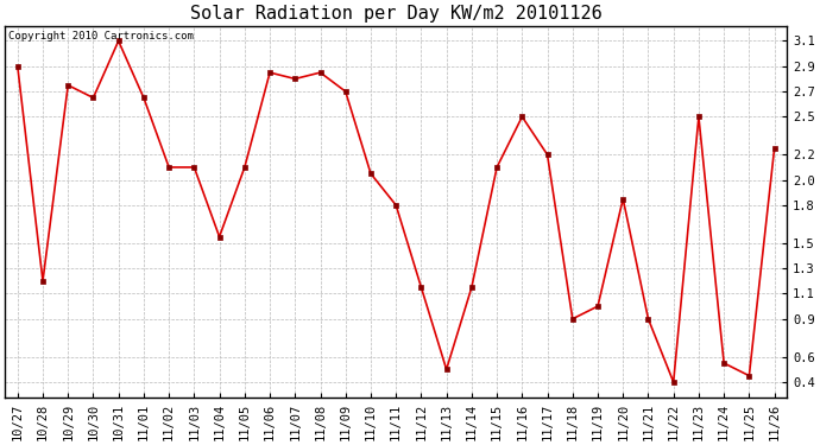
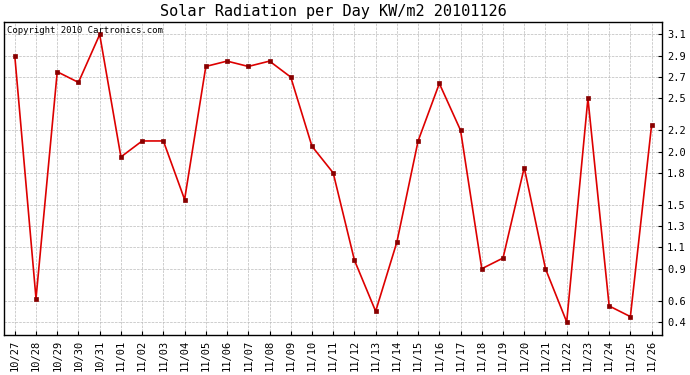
10/28: 1.20 -> 0.62
11/01: 2.65 -> 1.95
11/05: 2.10 -> 2.80
11/12: 1.15 -> 0.98
11/16: 2.50 -> 2.64
